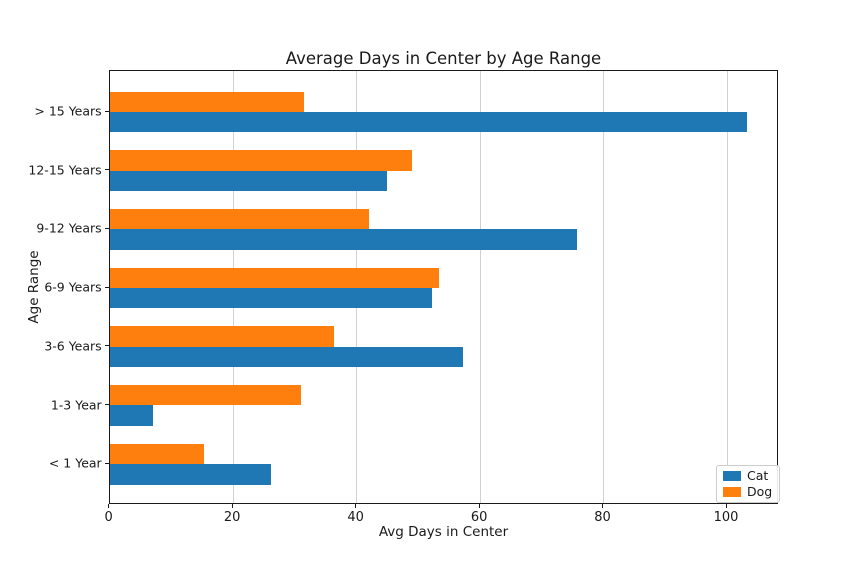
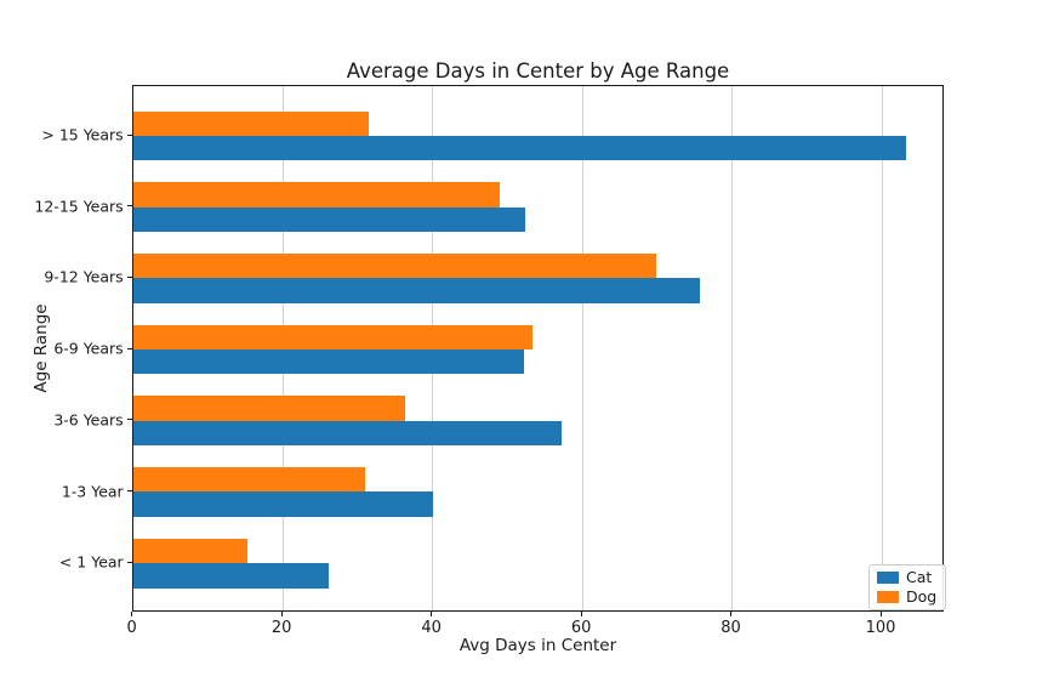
Cat/12-15 Years: 45 -> 52
Dog/9-12 Years: 42 -> 70
Cat/1-3 Year: 7 -> 40
